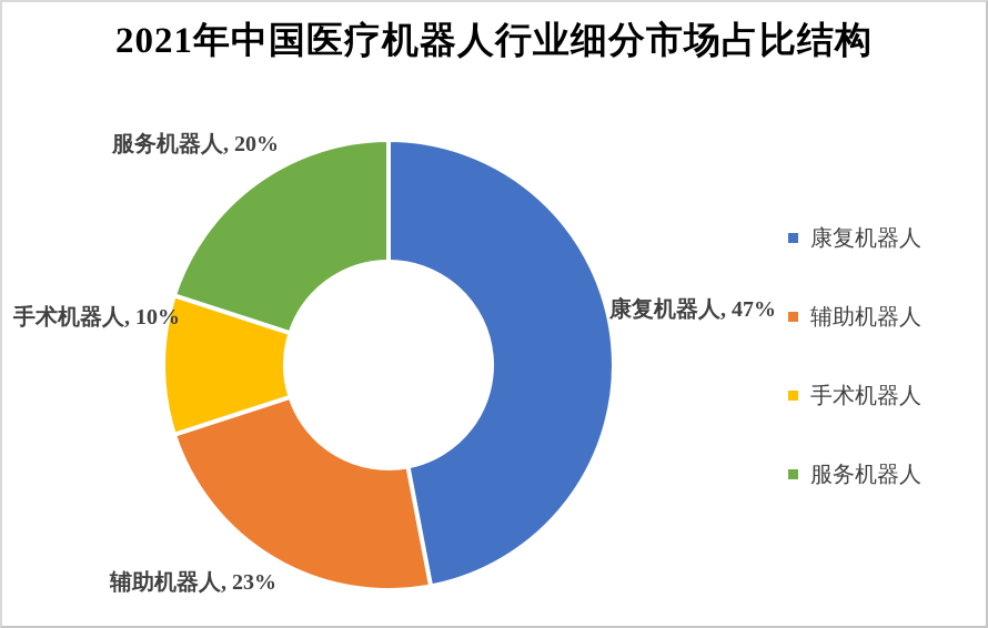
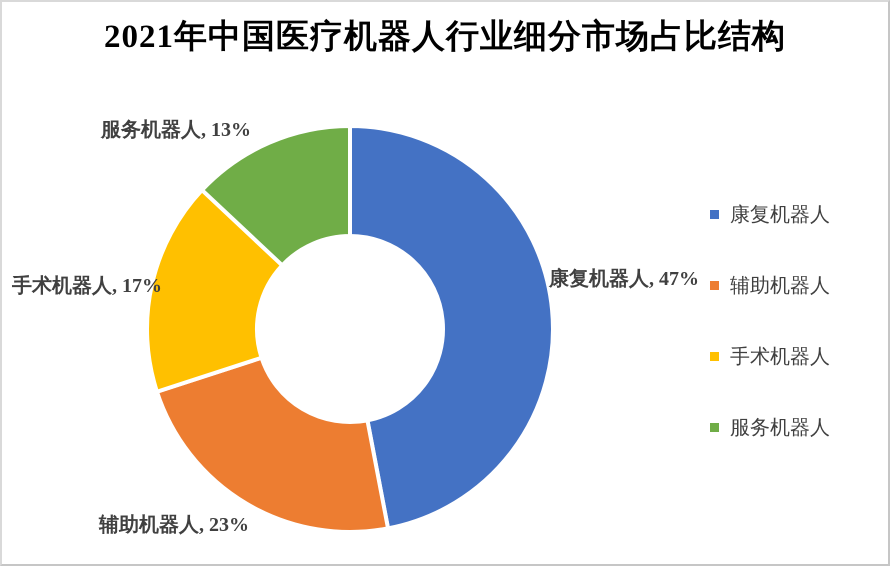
手术机器人: 10% -> 17%
服务机器人: 20% -> 13%
